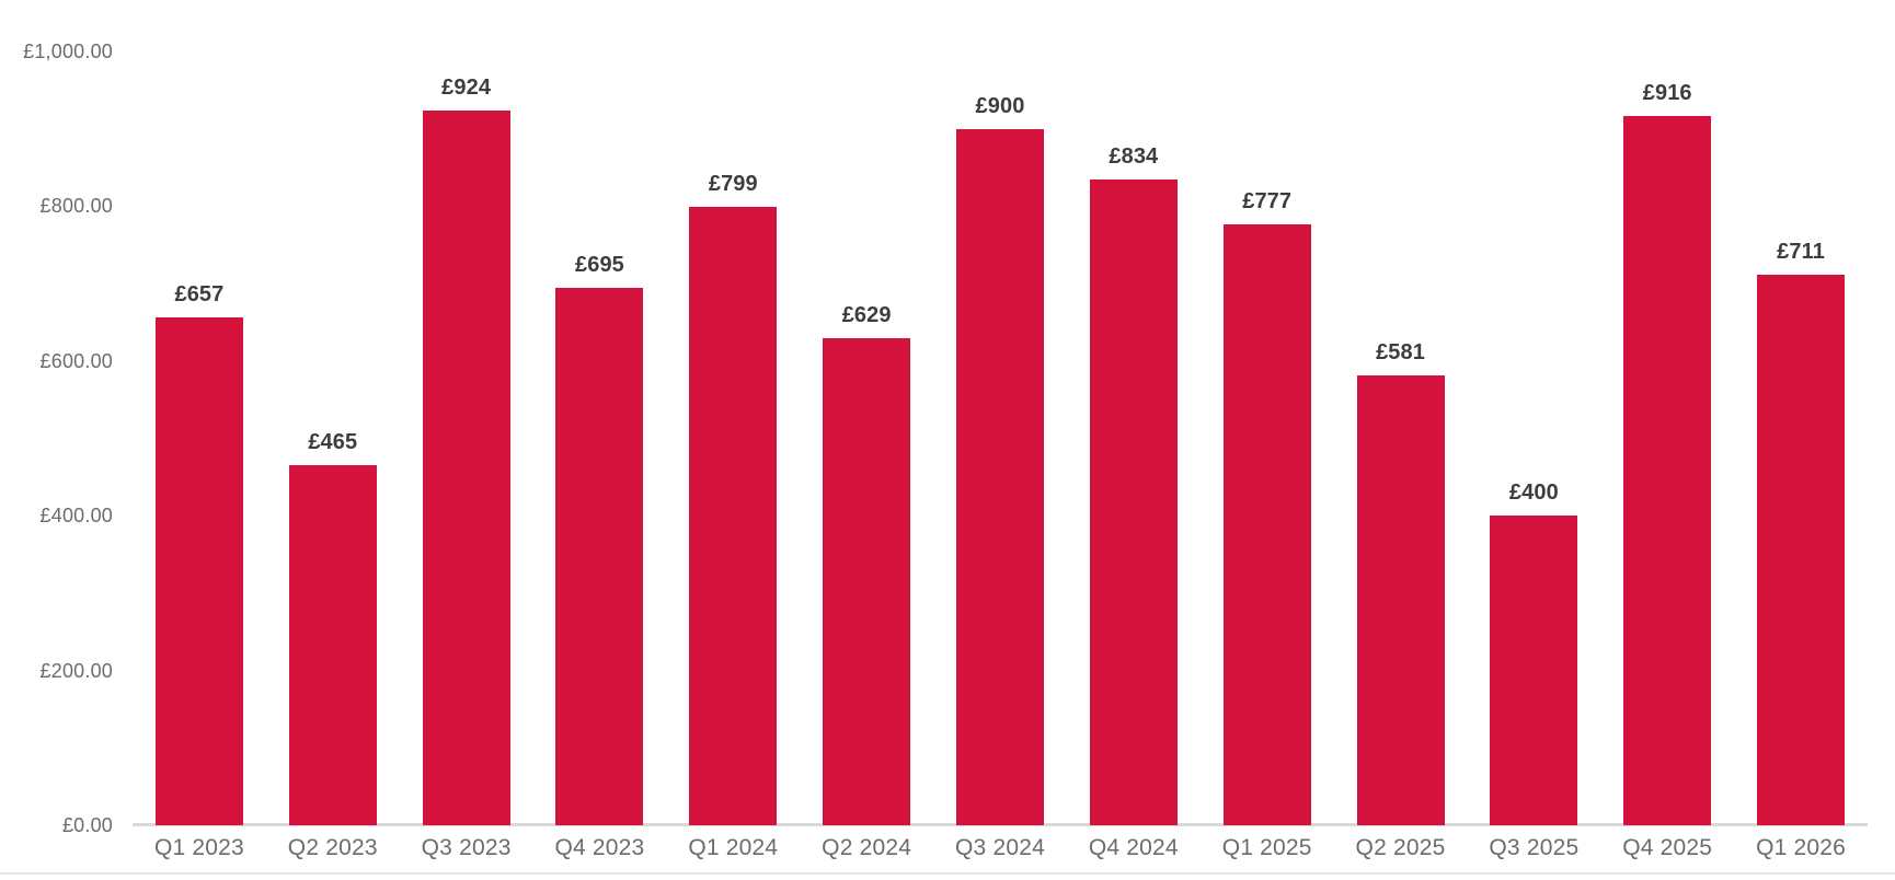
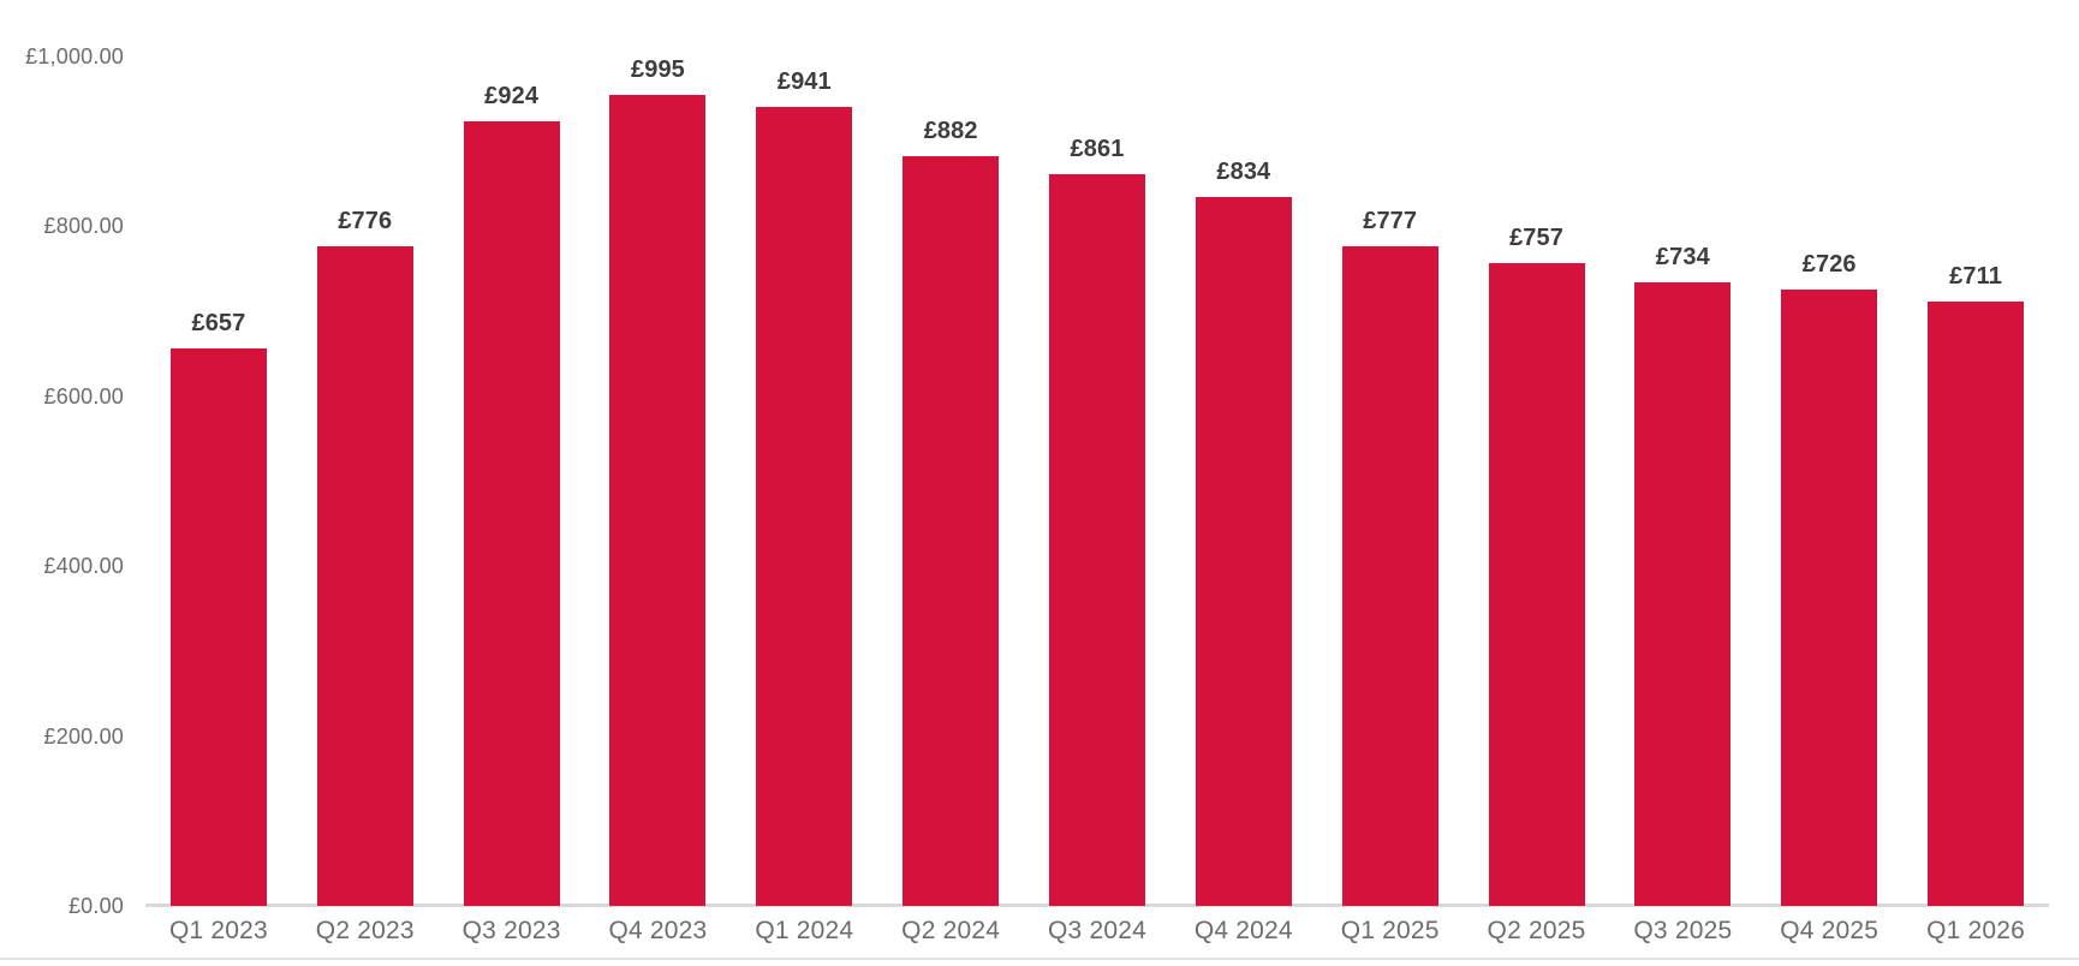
Q2 2023: £465 -> £776
Q4 2023: £695 -> £995
Q1 2024: £799 -> £941
Q2 2024: £629 -> £882
Q3 2024: £900 -> £861
Q2 2025: £581 -> £757
Q3 2025: £400 -> £734
Q4 2025: £916 -> £726
